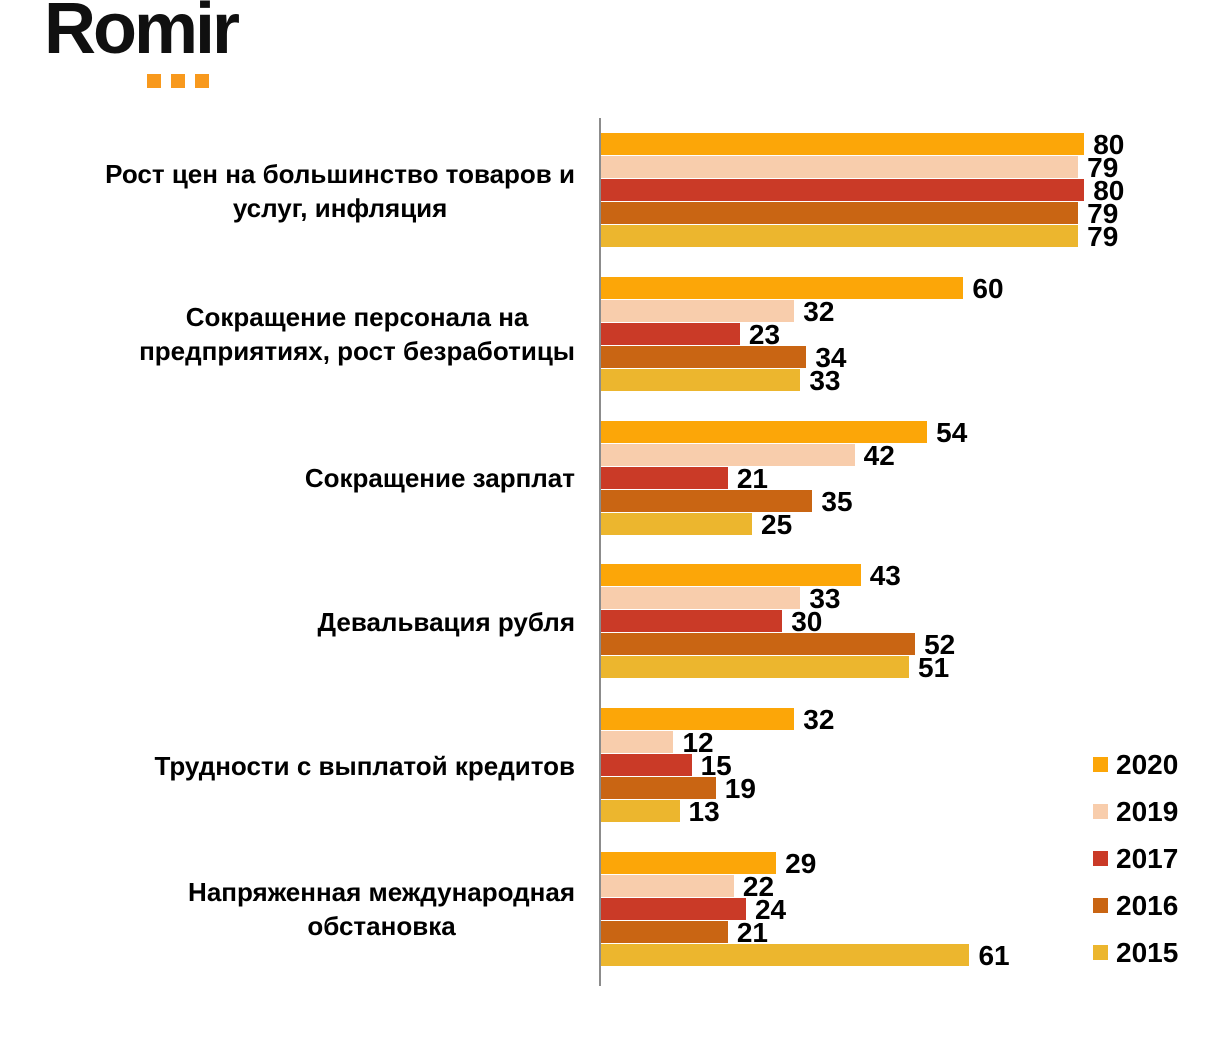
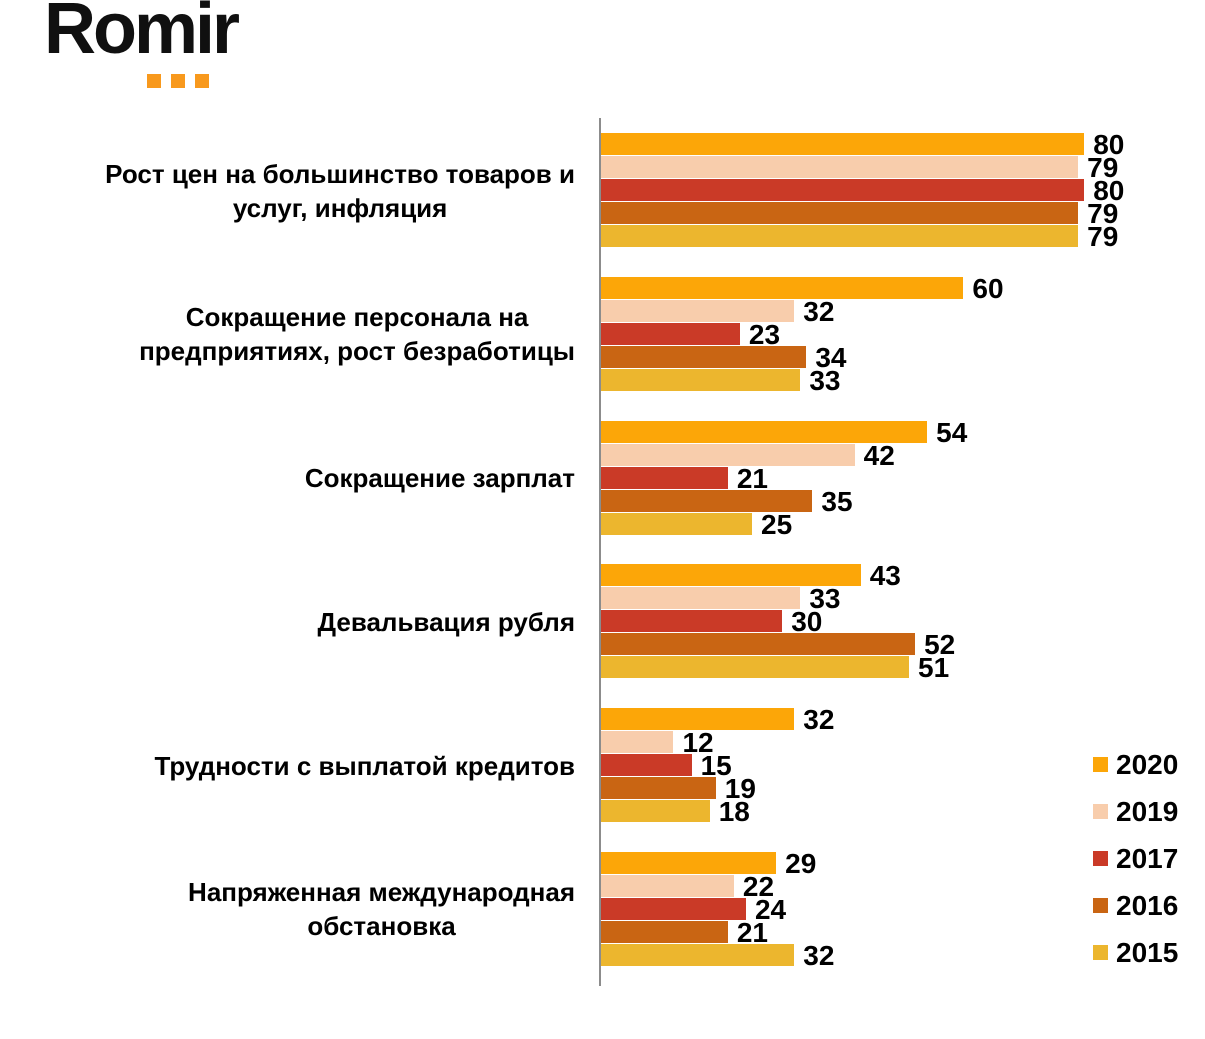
2015/Трудности с выплатой кредитов: 13 -> 18
2015/Напряженная международная обстановка: 61 -> 32
